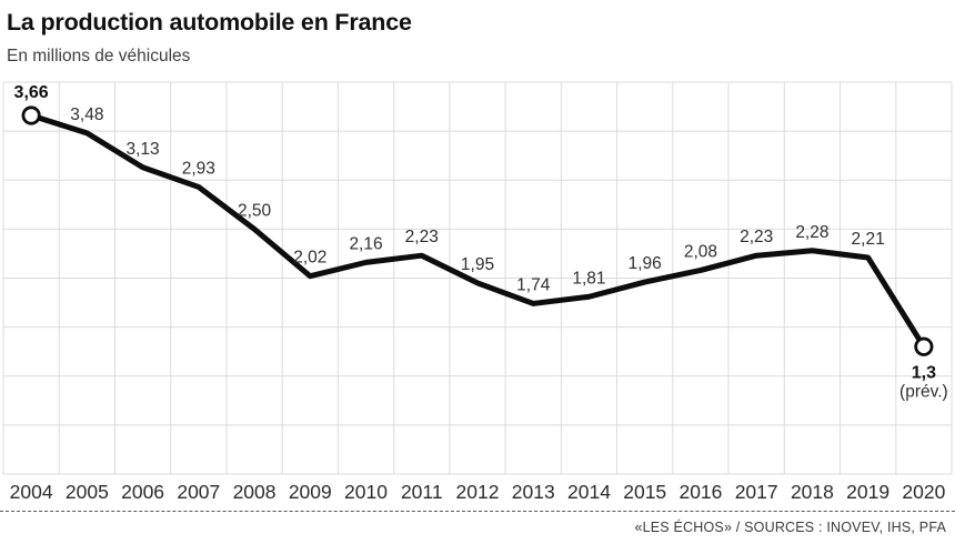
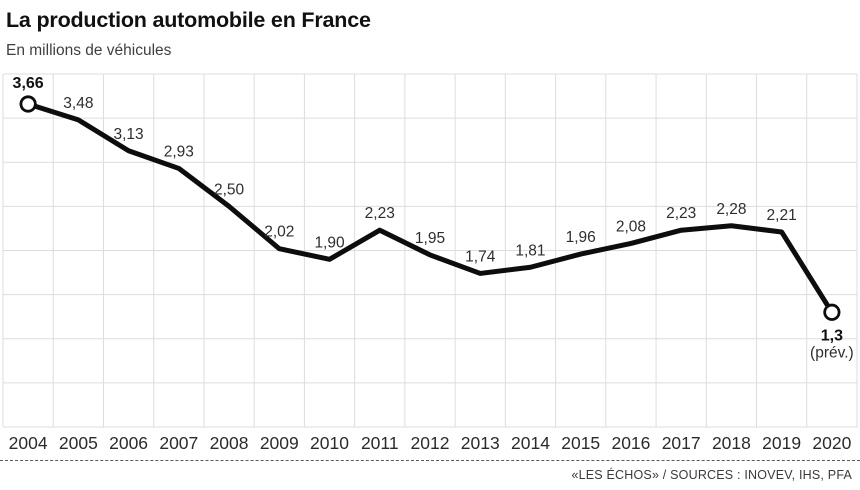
2010: 2,16 -> 1,90
